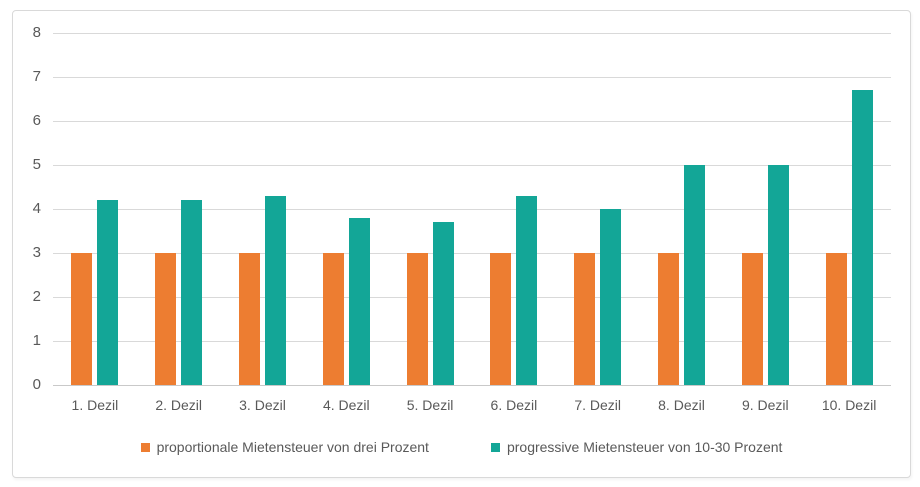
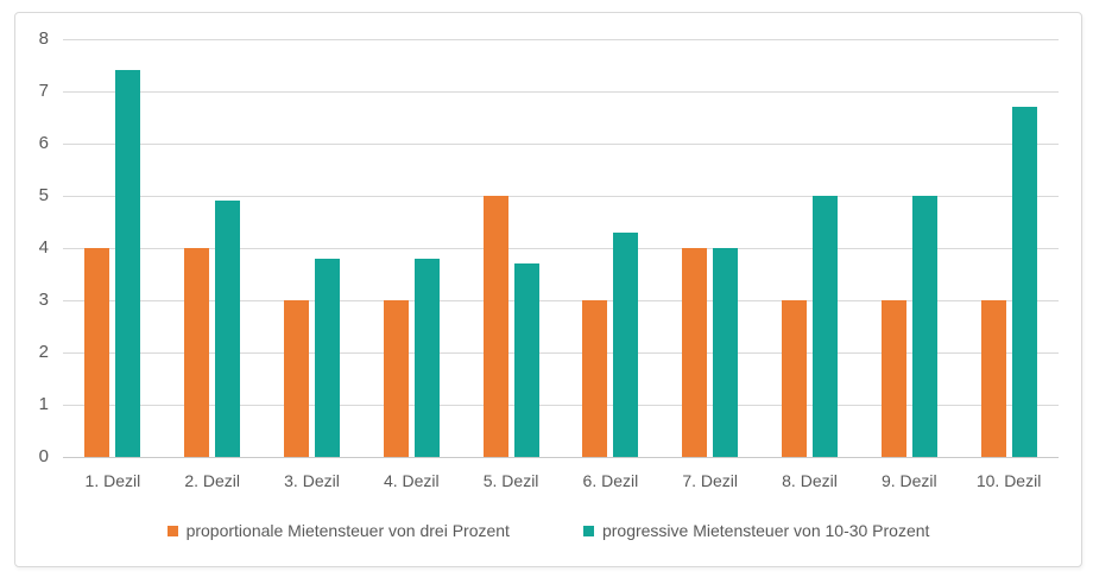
proportionale Mietensteuer von drei Prozent/1. Dezil: 3 -> 4
progressive Mietensteuer von 10-30 Prozent/1. Dezil: 4.2 -> 7.4
proportionale Mietensteuer von drei Prozent/2. Dezil: 3 -> 4
progressive Mietensteuer von 10-30 Prozent/2. Dezil: 4.2 -> 4.9
progressive Mietensteuer von 10-30 Prozent/3. Dezil: 4.3 -> 3.8
proportionale Mietensteuer von drei Prozent/5. Dezil: 3 -> 5
proportionale Mietensteuer von drei Prozent/7. Dezil: 3 -> 4
